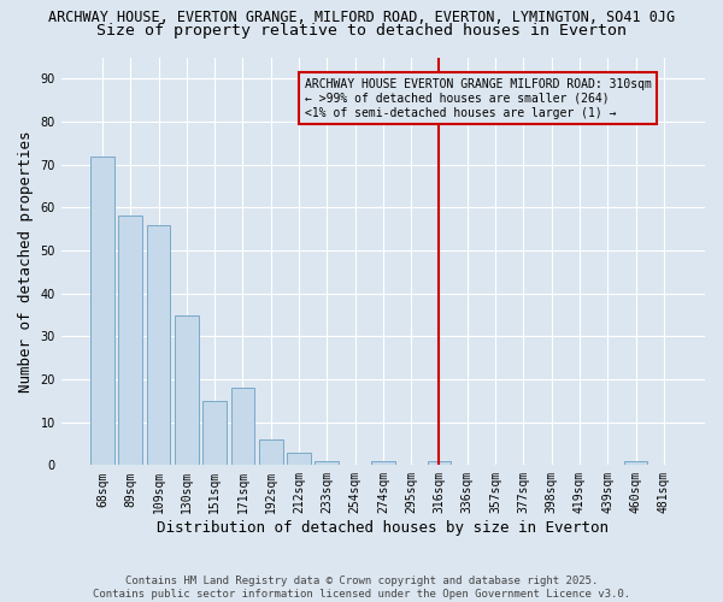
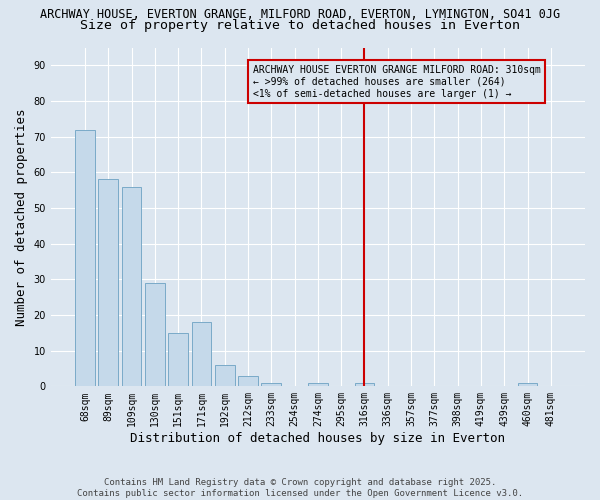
130sqm: 35 -> 29
